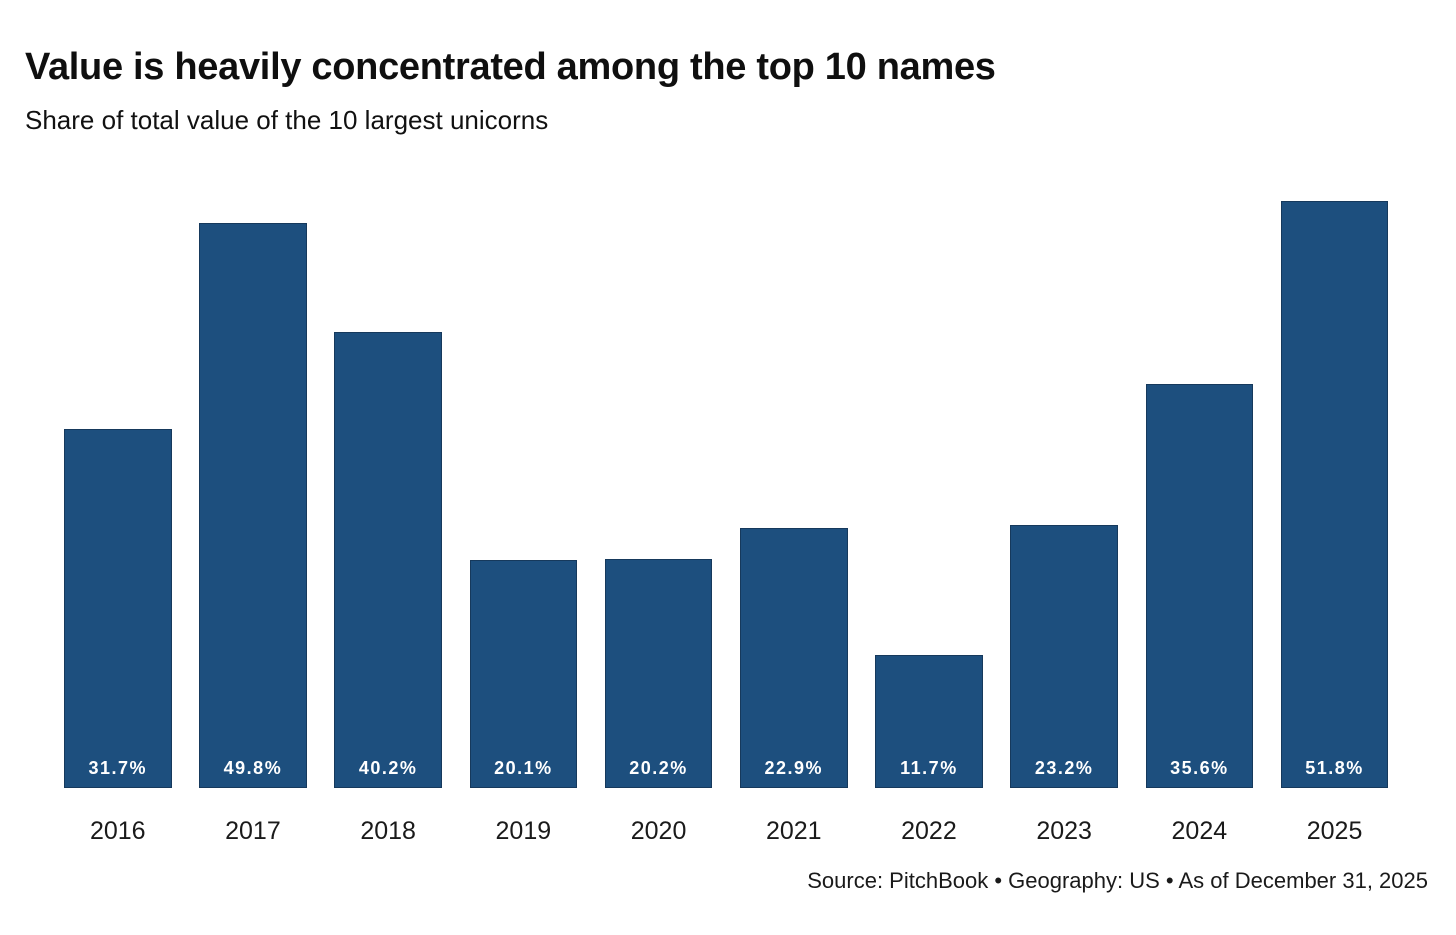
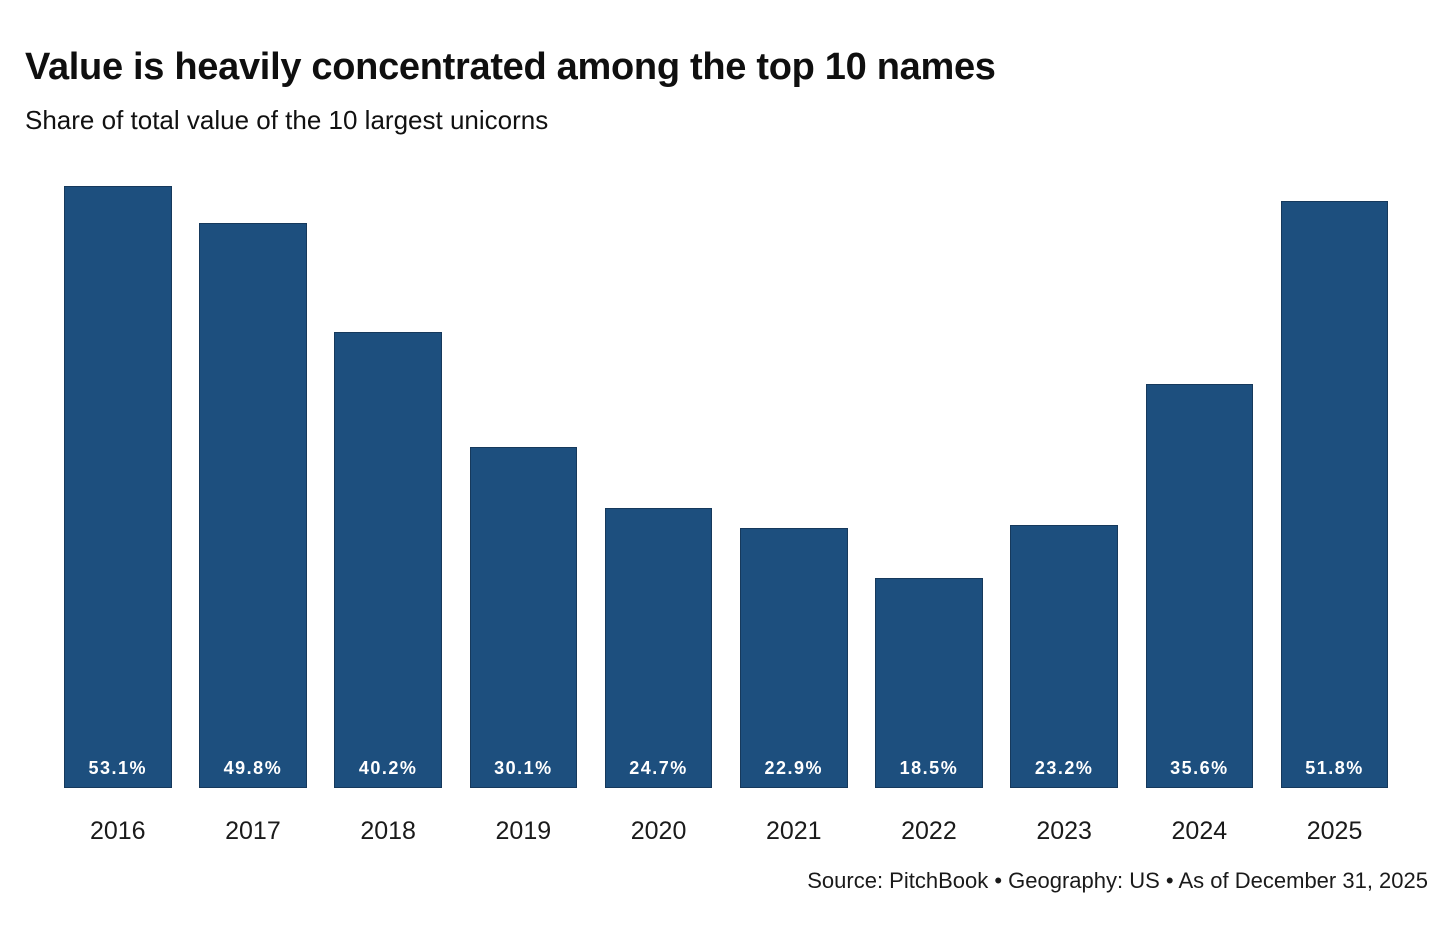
2016: 31.7% -> 53.1%
2019: 20.1% -> 30.1%
2020: 20.2% -> 24.7%
2022: 11.7% -> 18.5%
